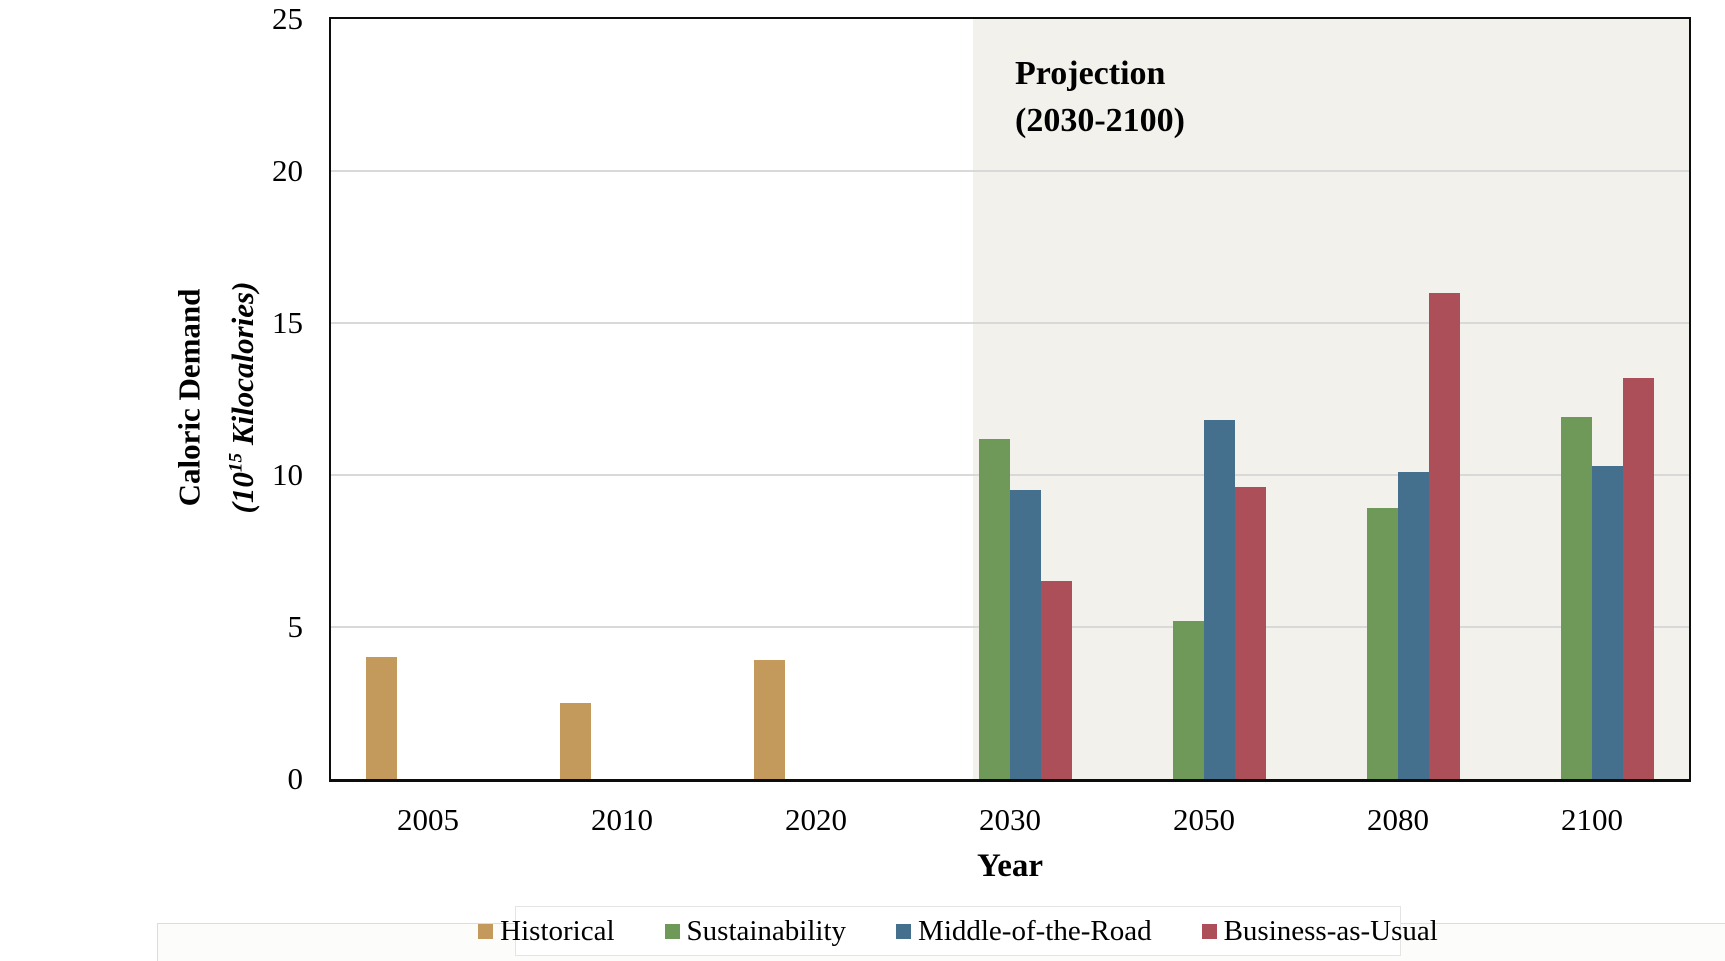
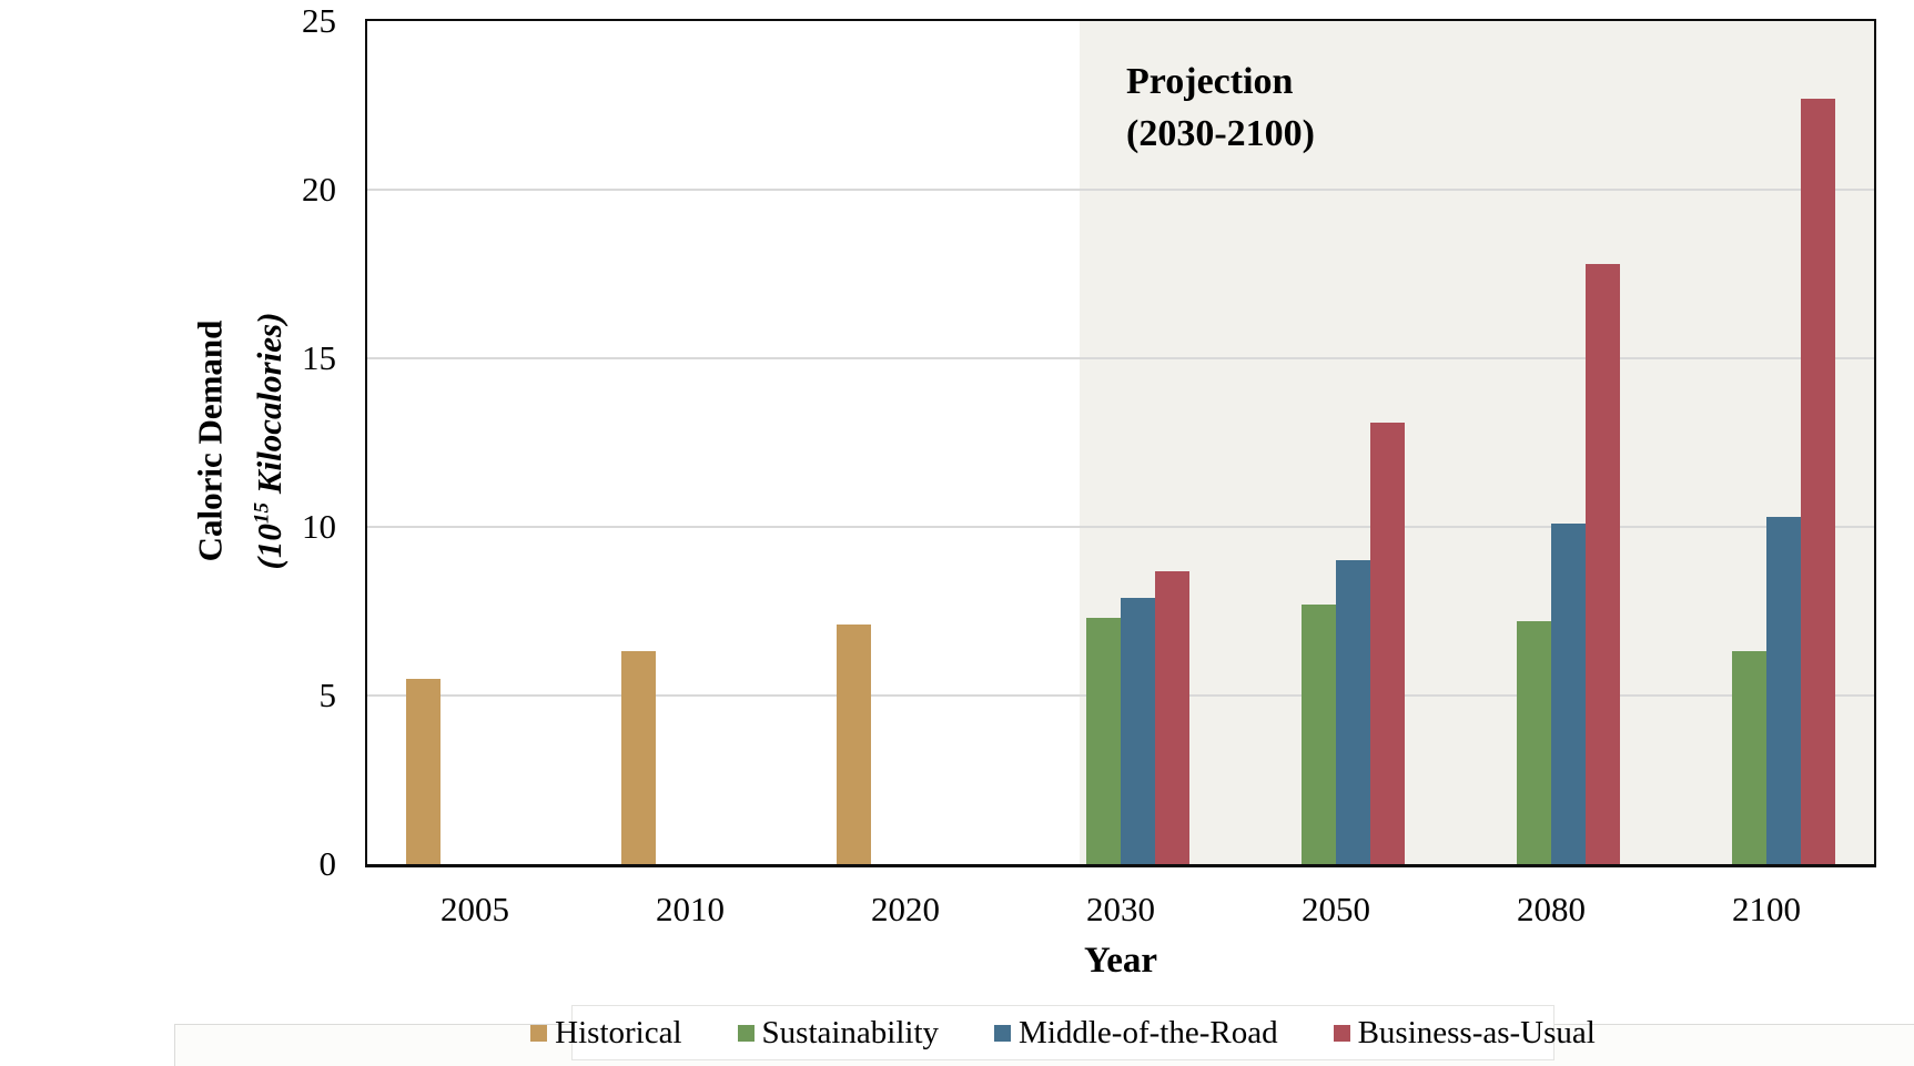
Historical/2005: 4.0 -> 5.5
Historical/2010: 2.5 -> 6.3
Historical/2020: 3.9 -> 7.1
Sustainability/2030: 11.2 -> 7.3
Middle-of-the-Road/2030: 9.5 -> 7.9
Business-as-Usual/2030: 6.5 -> 8.7
Sustainability/2050: 5.2 -> 7.7
Middle-of-the-Road/2050: 11.8 -> 9.0
Business-as-Usual/2050: 9.6 -> 13.1
Sustainability/2080: 8.9 -> 7.2
Business-as-Usual/2080: 16.0 -> 17.8
Sustainability/2100: 11.9 -> 6.3
Business-as-Usual/2100: 13.2 -> 22.7
